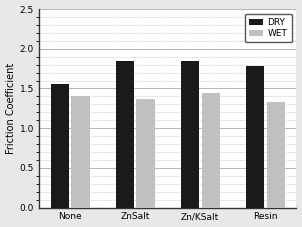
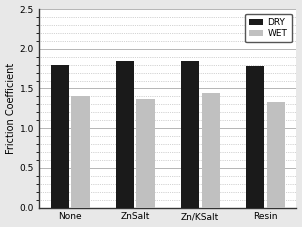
DRY/None: 1.56 -> 1.80
